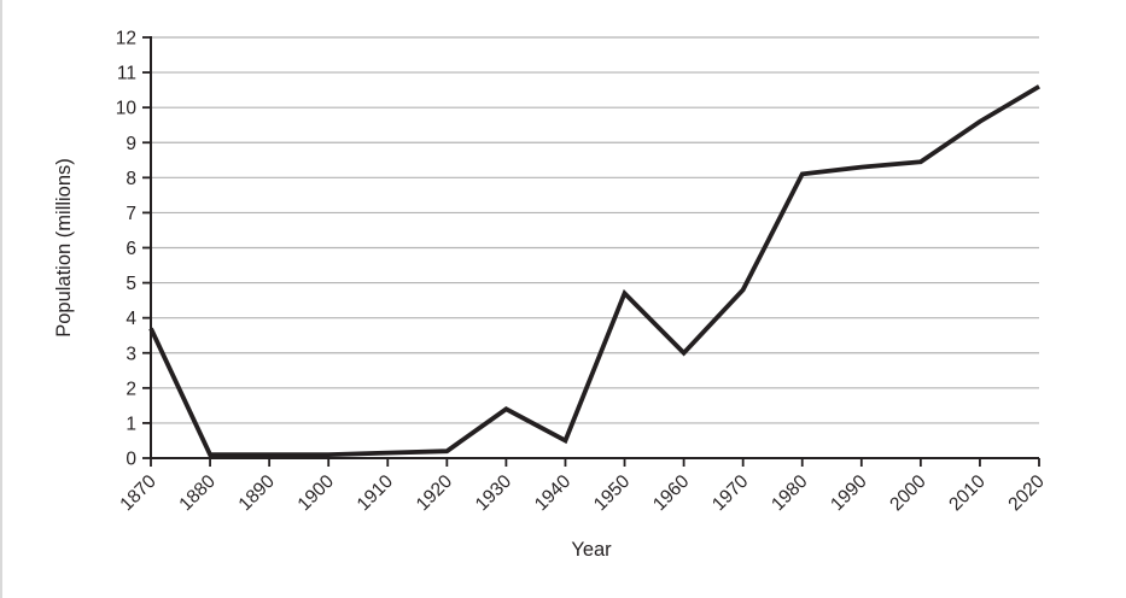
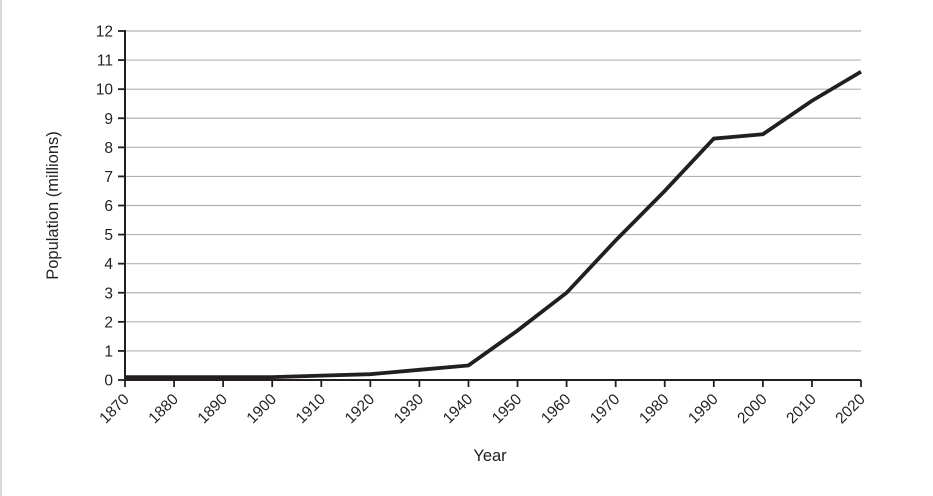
1870: 3.7 -> 0.1
1930: 1.4 -> 0.3
1950: 4.7 -> 1.7
1980: 8.1 -> 6.5
